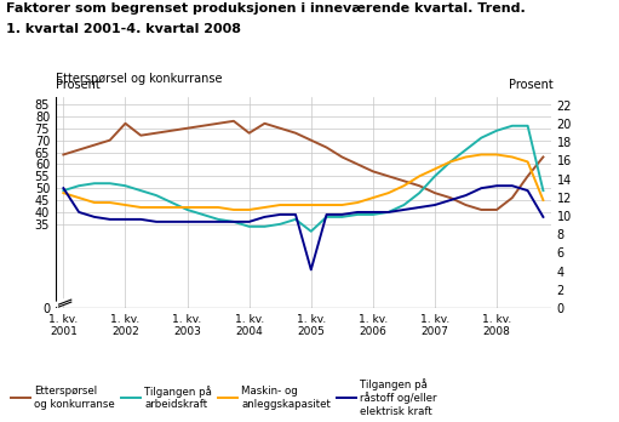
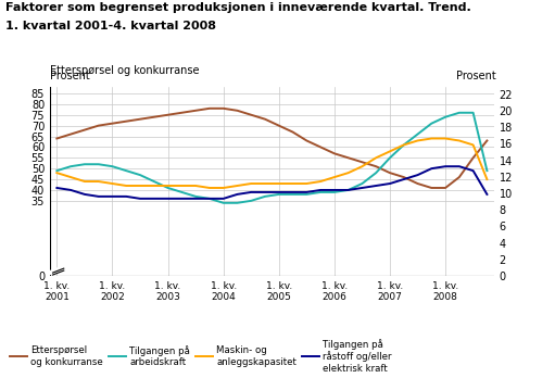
Tilgangen på råstoff og/eller elektrisk kraft/1. kv. 2001: 50 -> 41
Etterspørsel og konkurranse/1. kv. 2002: 77 -> 71
Etterspørsel og konkurranse/1. kv. 2004: 73 -> 78
Tilgangen på arbeidskraft/1. kv. 2005: 32 -> 38
Tilgangen på råstoff og/eller elektrisk kraft/1. kv. 2005: 16 -> 39
